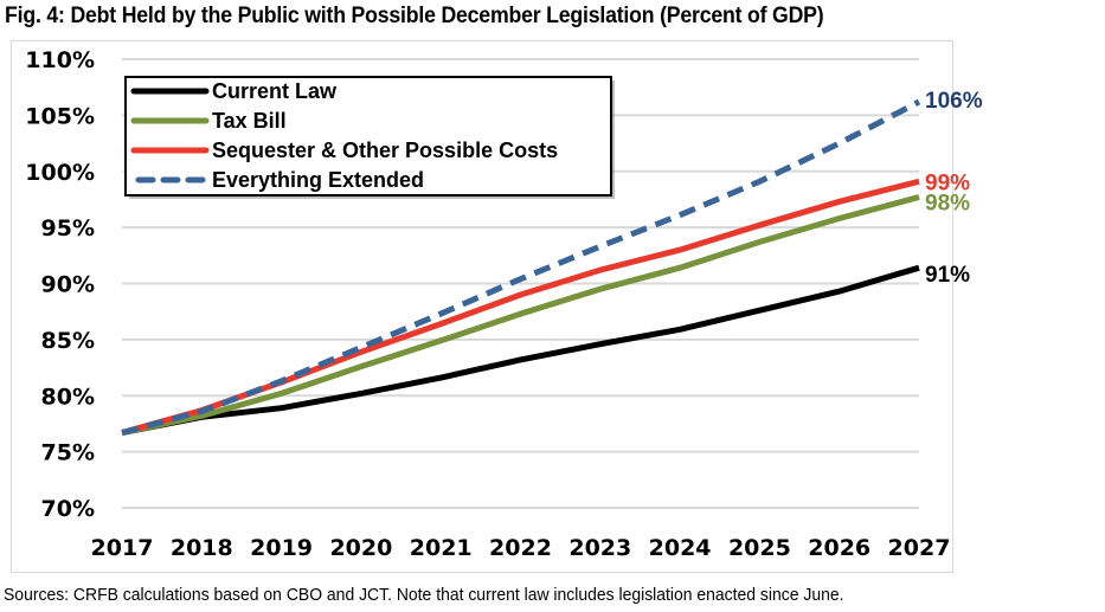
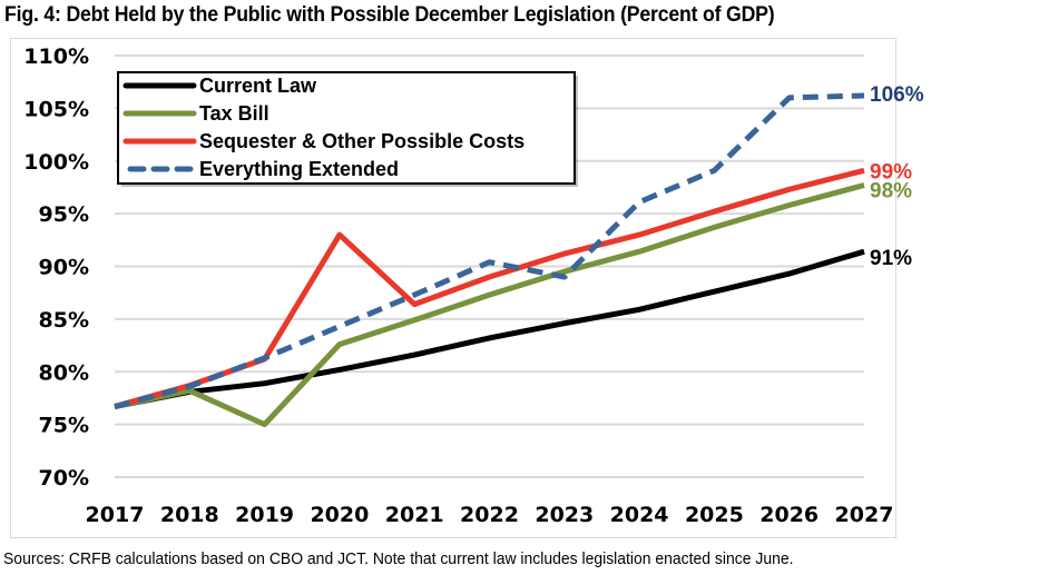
Tax Bill/2019: 80% -> 75%
Sequester & Other Possible Costs/2020: 84% -> 93%
Everything Extended/2023: 93% -> 89%
Everything Extended/2026: 102% -> 106%
